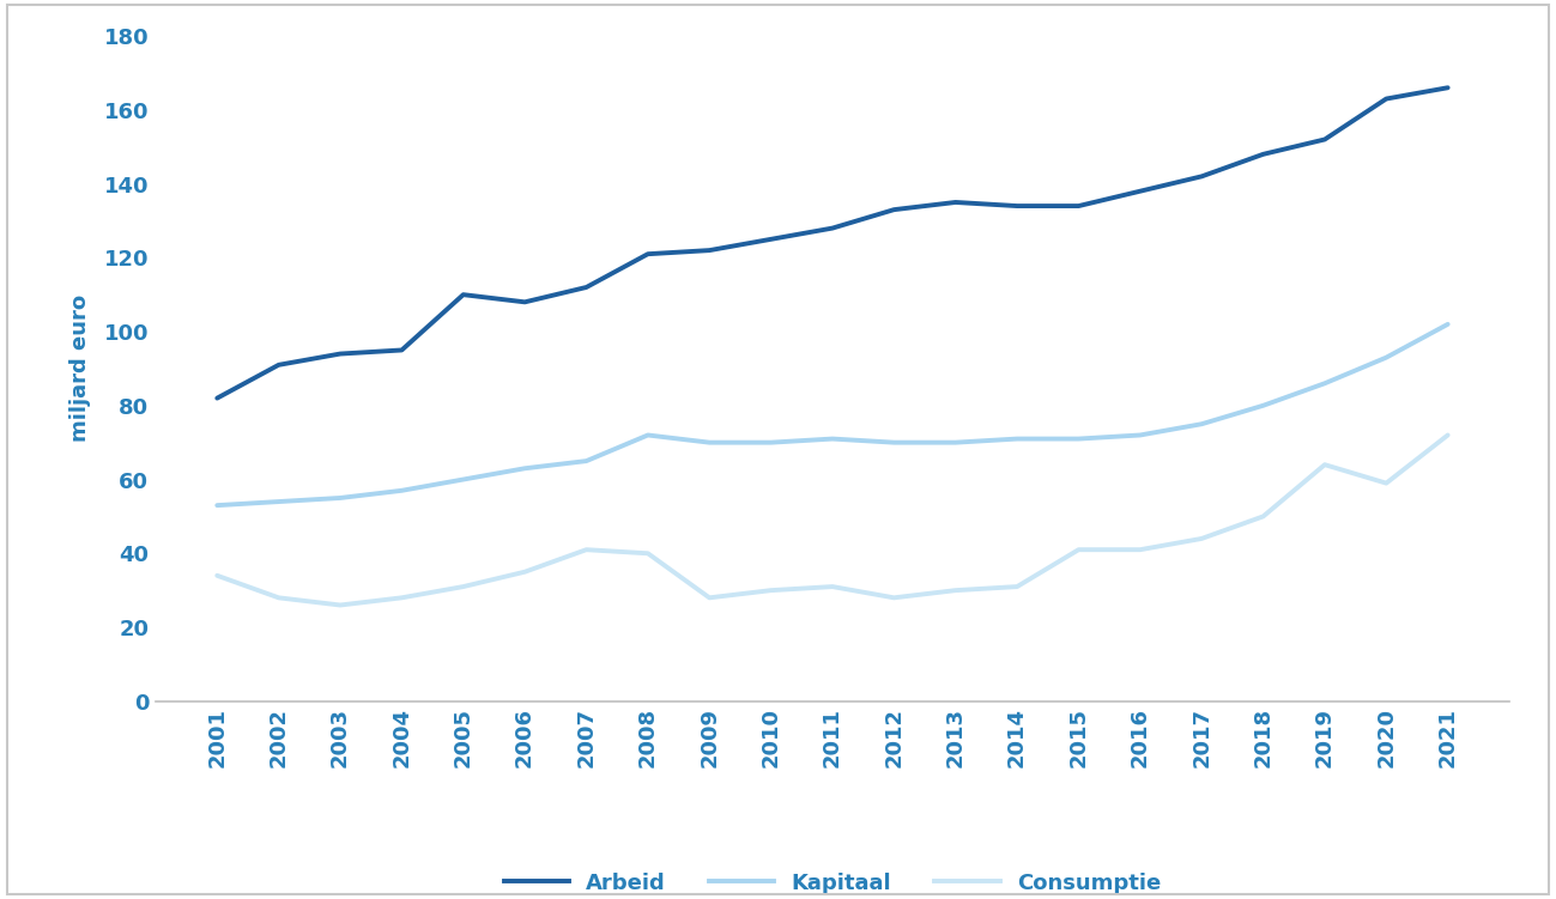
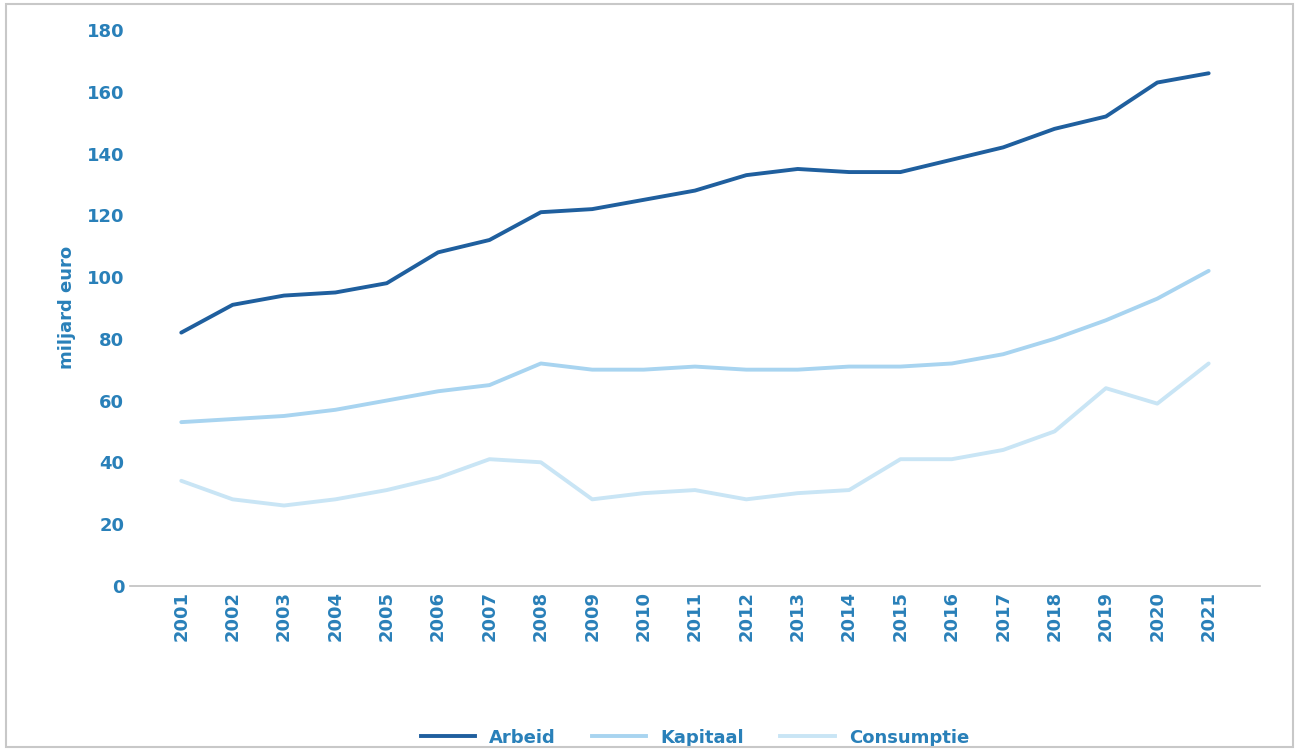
Arbeid/2005: 110 -> 98
